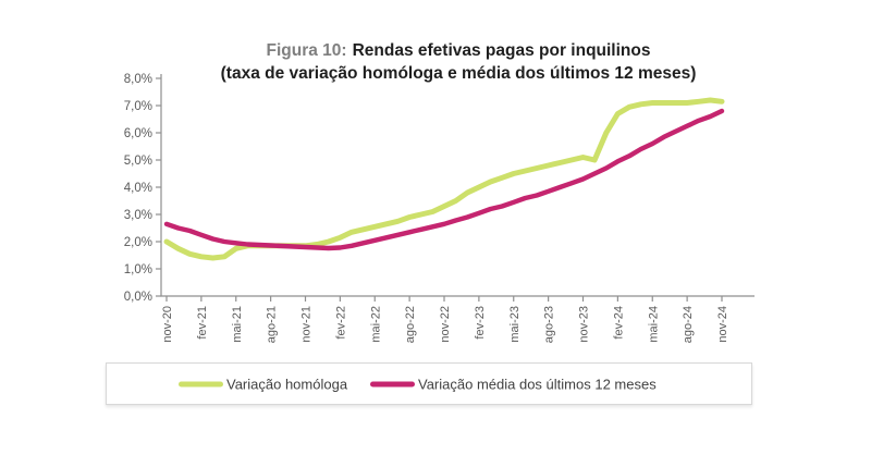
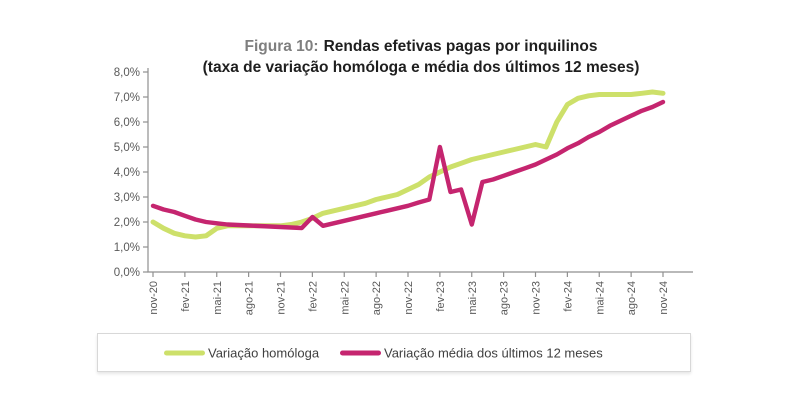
Variação média dos últimos 12 meses/fev-22: 1,8% -> 2,2%
Variação média dos últimos 12 meses/fev-23: 3,0% -> 5,0%
Variação média dos últimos 12 meses/mai-23: 3,5% -> 1,9%
